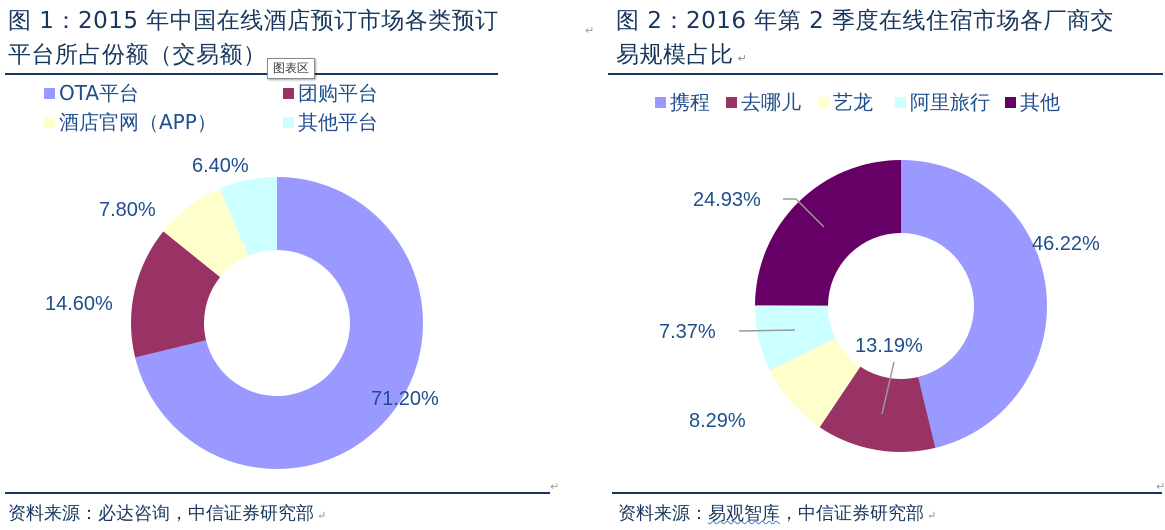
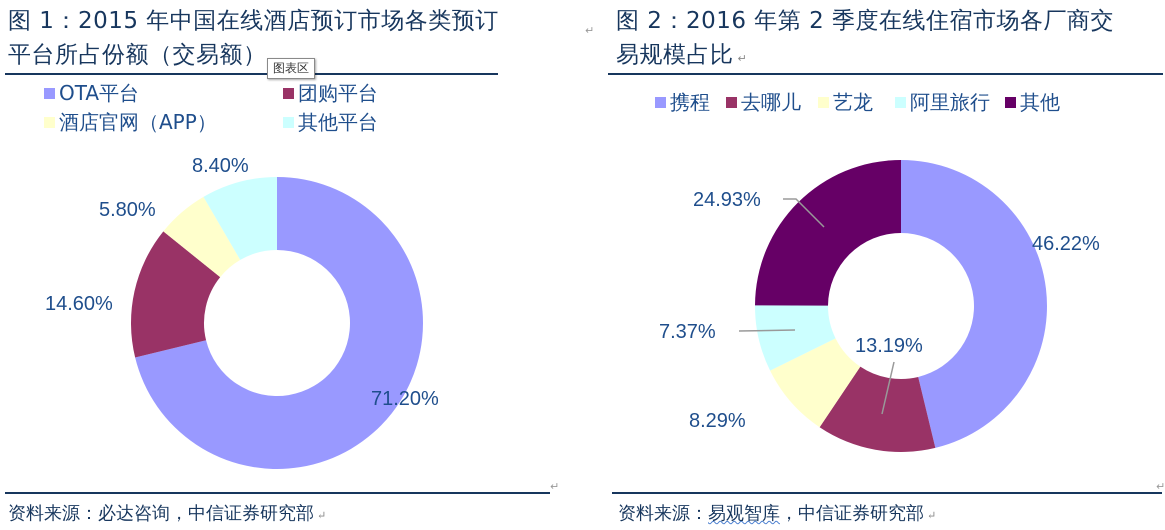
图 1：2015 年中国在线酒店预订市场各类预订平台所占份额（交易额）/酒店官网（APP）: 7.80% -> 5.80%
图 1：2015 年中国在线酒店预订市场各类预订平台所占份额（交易额）/其他平台: 6.40% -> 8.40%
